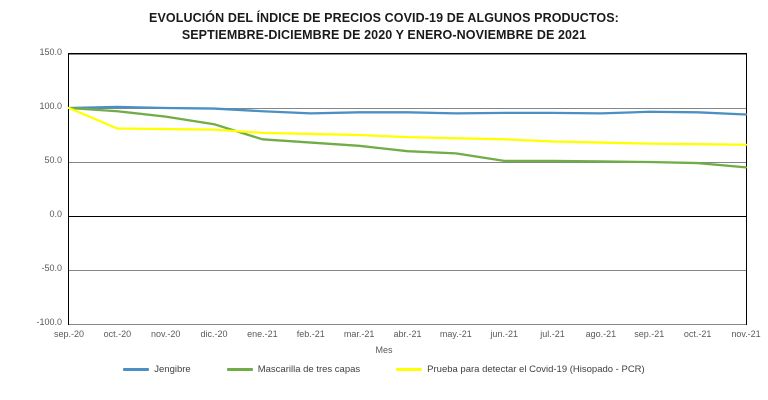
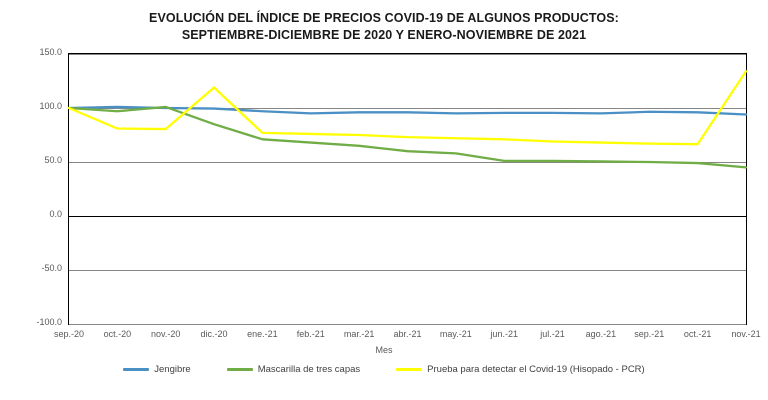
Mascarilla de tres capas/nov.-20: 92 -> 101
Prueba para detectar el Covid-19 (Hisopado - PCR)/dic.-20: 80 -> 119
Prueba para detectar el Covid-19 (Hisopado - PCR)/nov.-21: 66 -> 134
